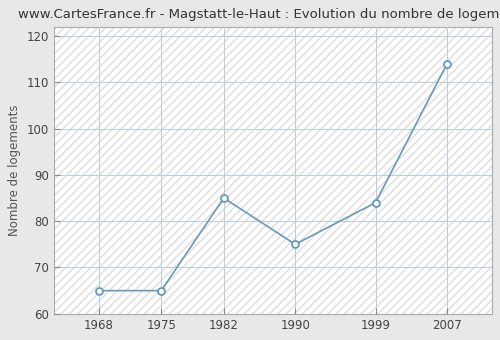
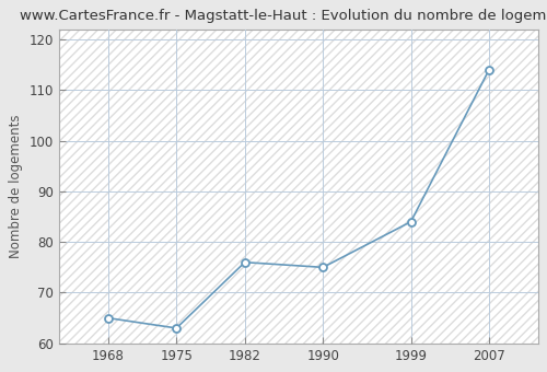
1975: 65 -> 63
1982: 85 -> 76
